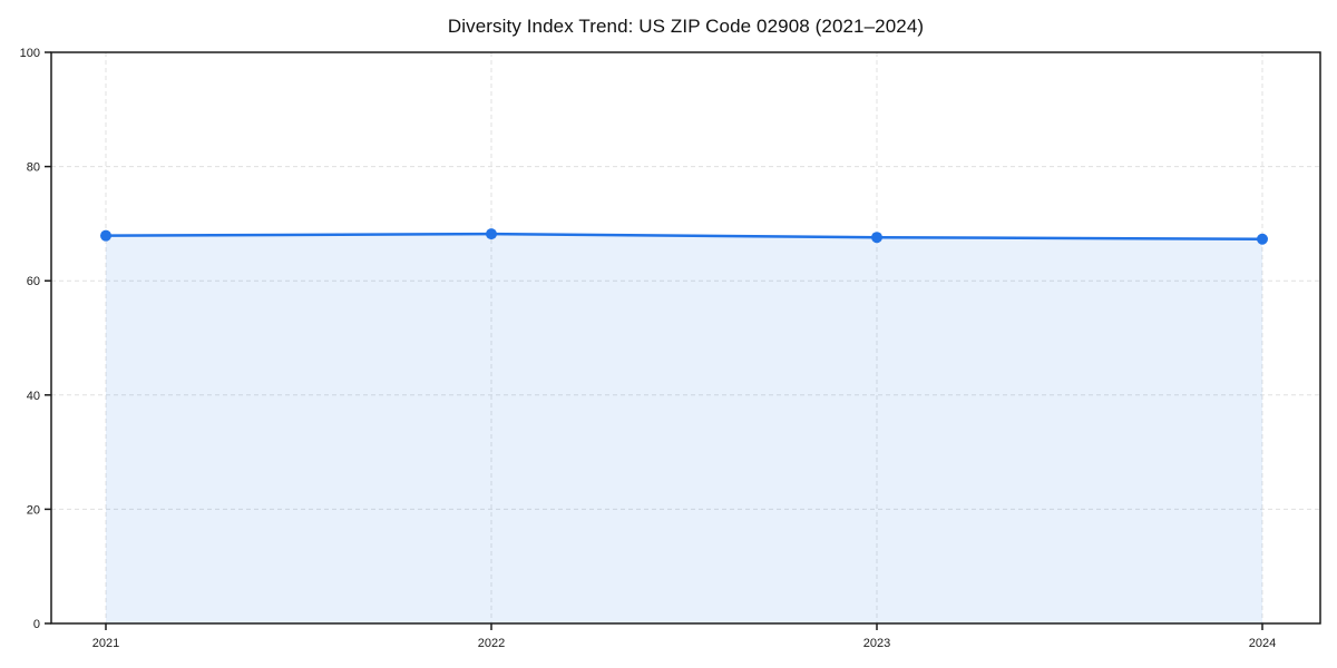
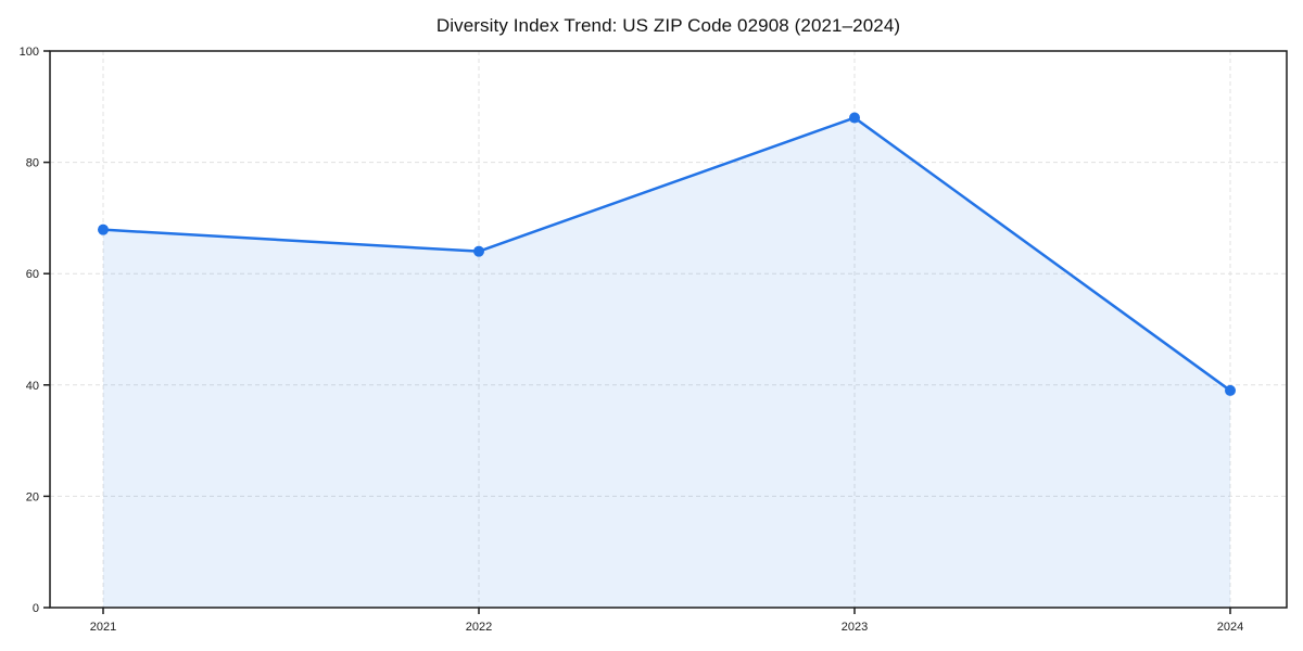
2022: 68 -> 64
2023: 68 -> 88
2024: 67 -> 39
